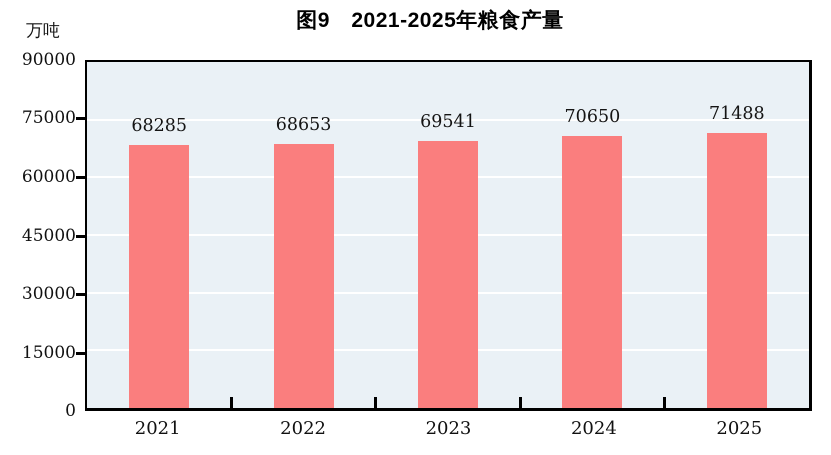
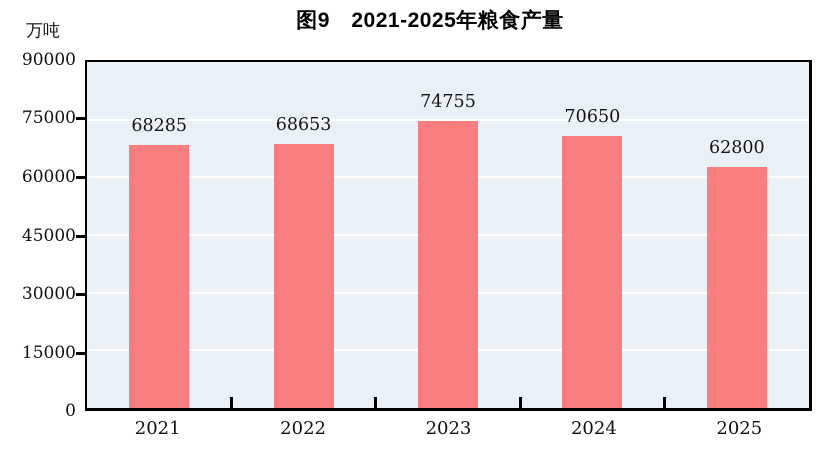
2023: 69541 -> 74755
2025: 71488 -> 62800
